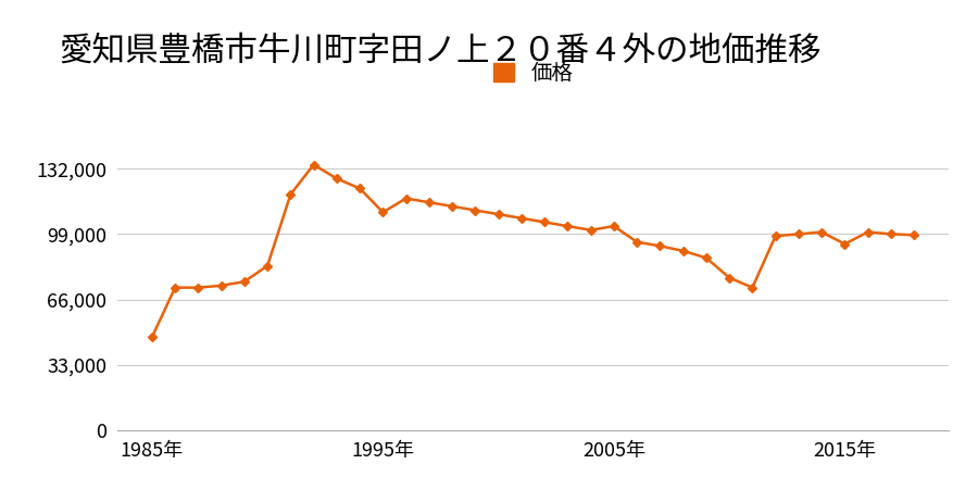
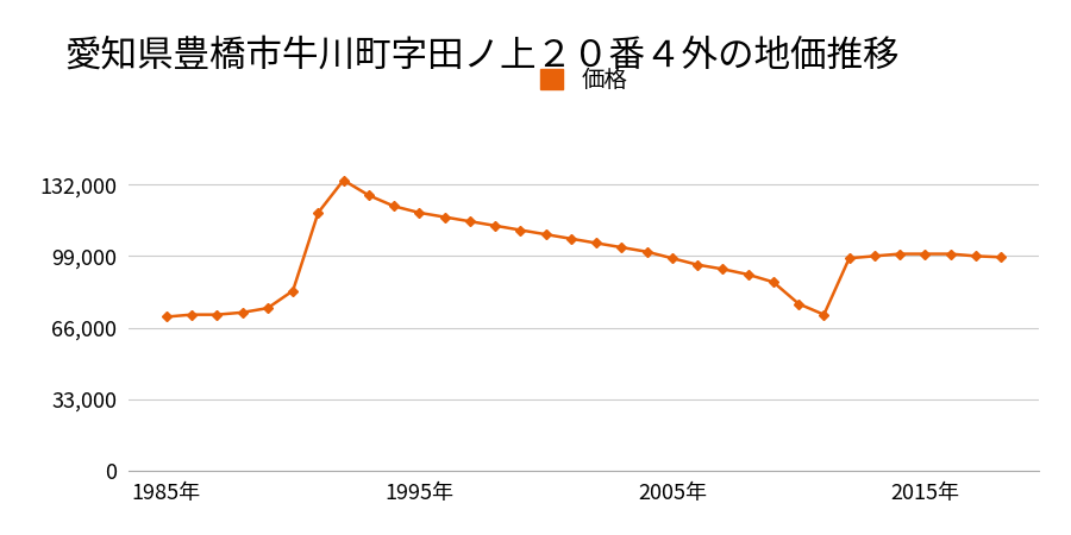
1985年: 47,000 -> 71,000
1995年: 110,000 -> 119,000
2005年: 103,000 -> 98,000
2015年: 94,000 -> 100,000
